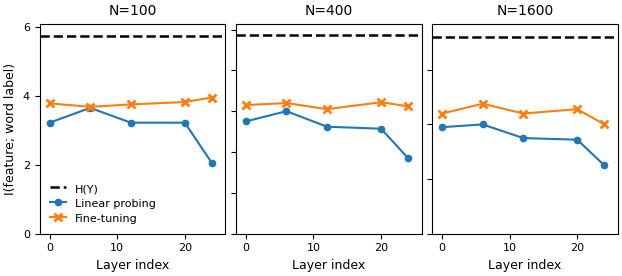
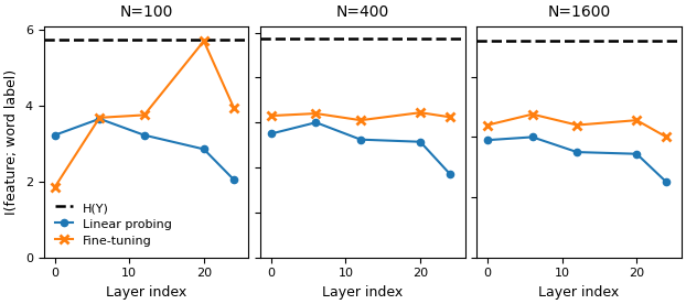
N=100/Fine-tuning/0: 3.78 -> 1.85
N=100/Linear probing/20: 3.22 -> 2.85
N=100/Fine-tuning/20: 3.82 -> 5.70
